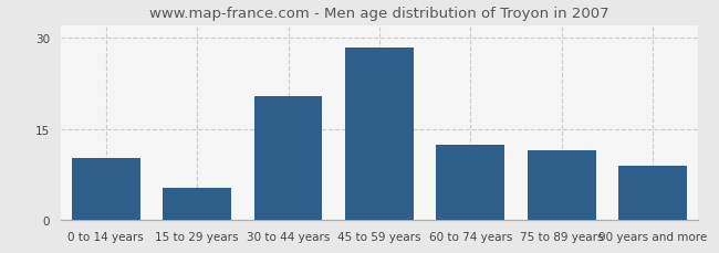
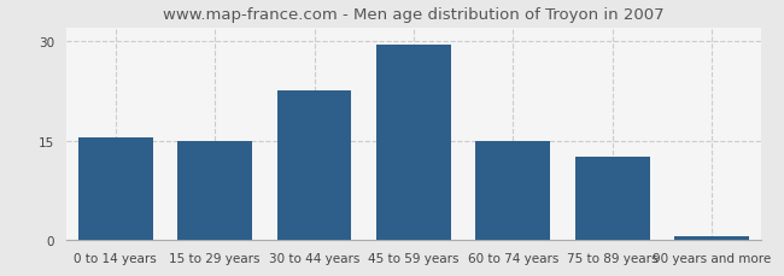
0 to 14 years: 10.2 -> 15.5
15 to 29 years: 5.2 -> 15.0
30 to 44 years: 20.4 -> 22.5
45 to 59 years: 28.4 -> 29.5
60 to 74 years: 12.4 -> 15.0
75 to 89 years: 11.4 -> 12.5
90 years and more: 9.0 -> 0.5
